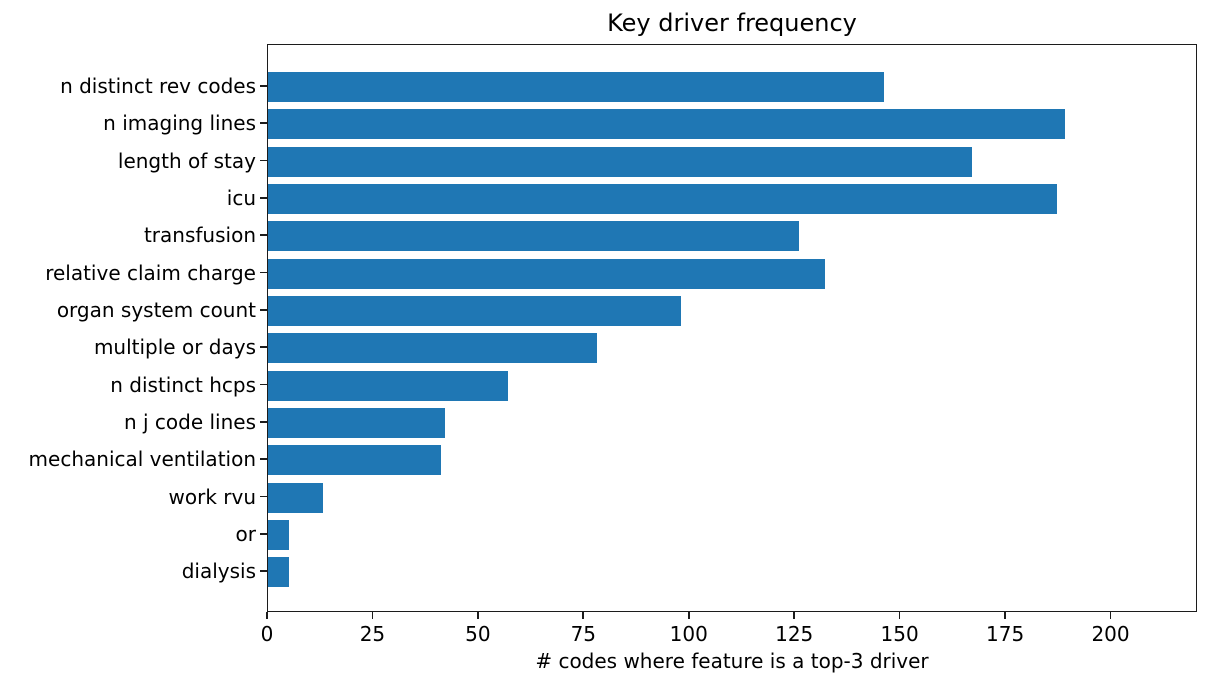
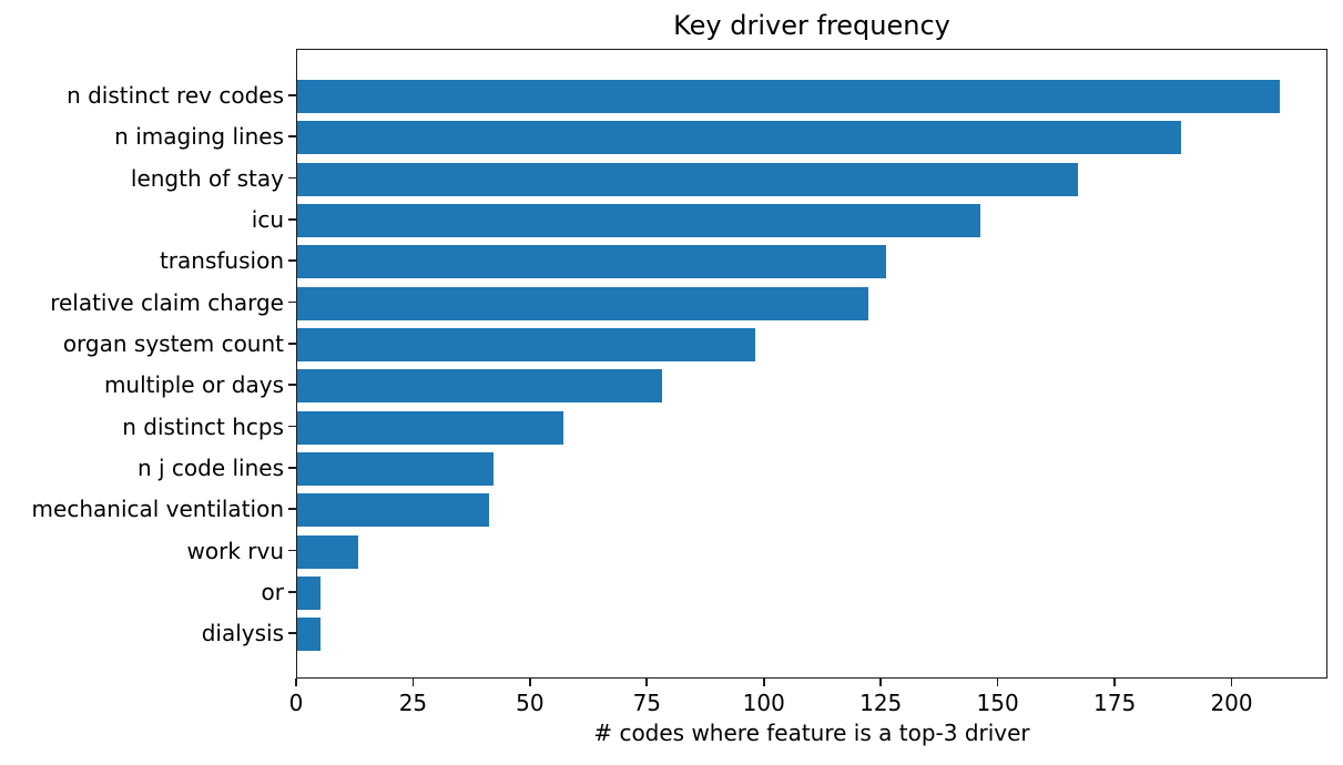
n distinct rev codes: 146 -> 210
icu: 187 -> 146
relative claim charge: 132 -> 122
